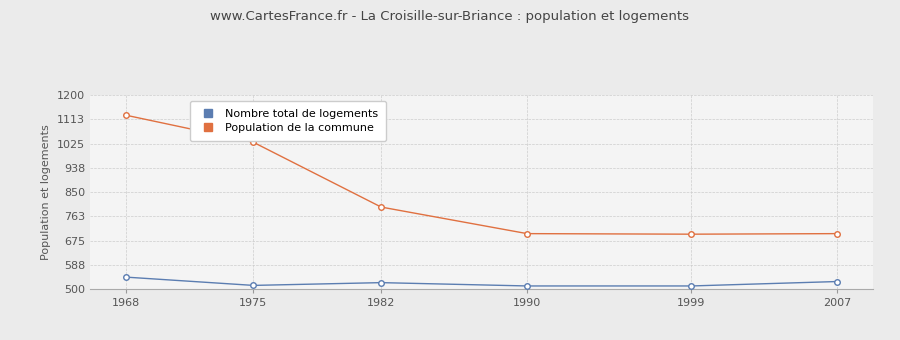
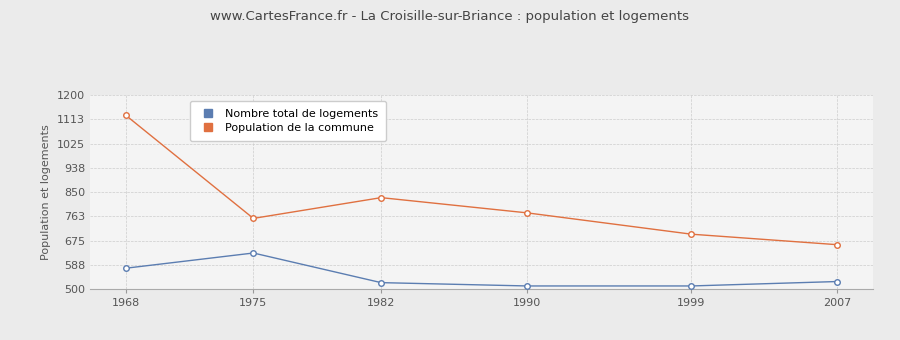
Nombre total de logements/1968: 543 -> 575
Nombre total de logements/1975: 513 -> 630
Population de la commune/1975: 1030 -> 755
Population de la commune/1982: 796 -> 830
Population de la commune/1990: 700 -> 775
Population de la commune/2007: 700 -> 660
